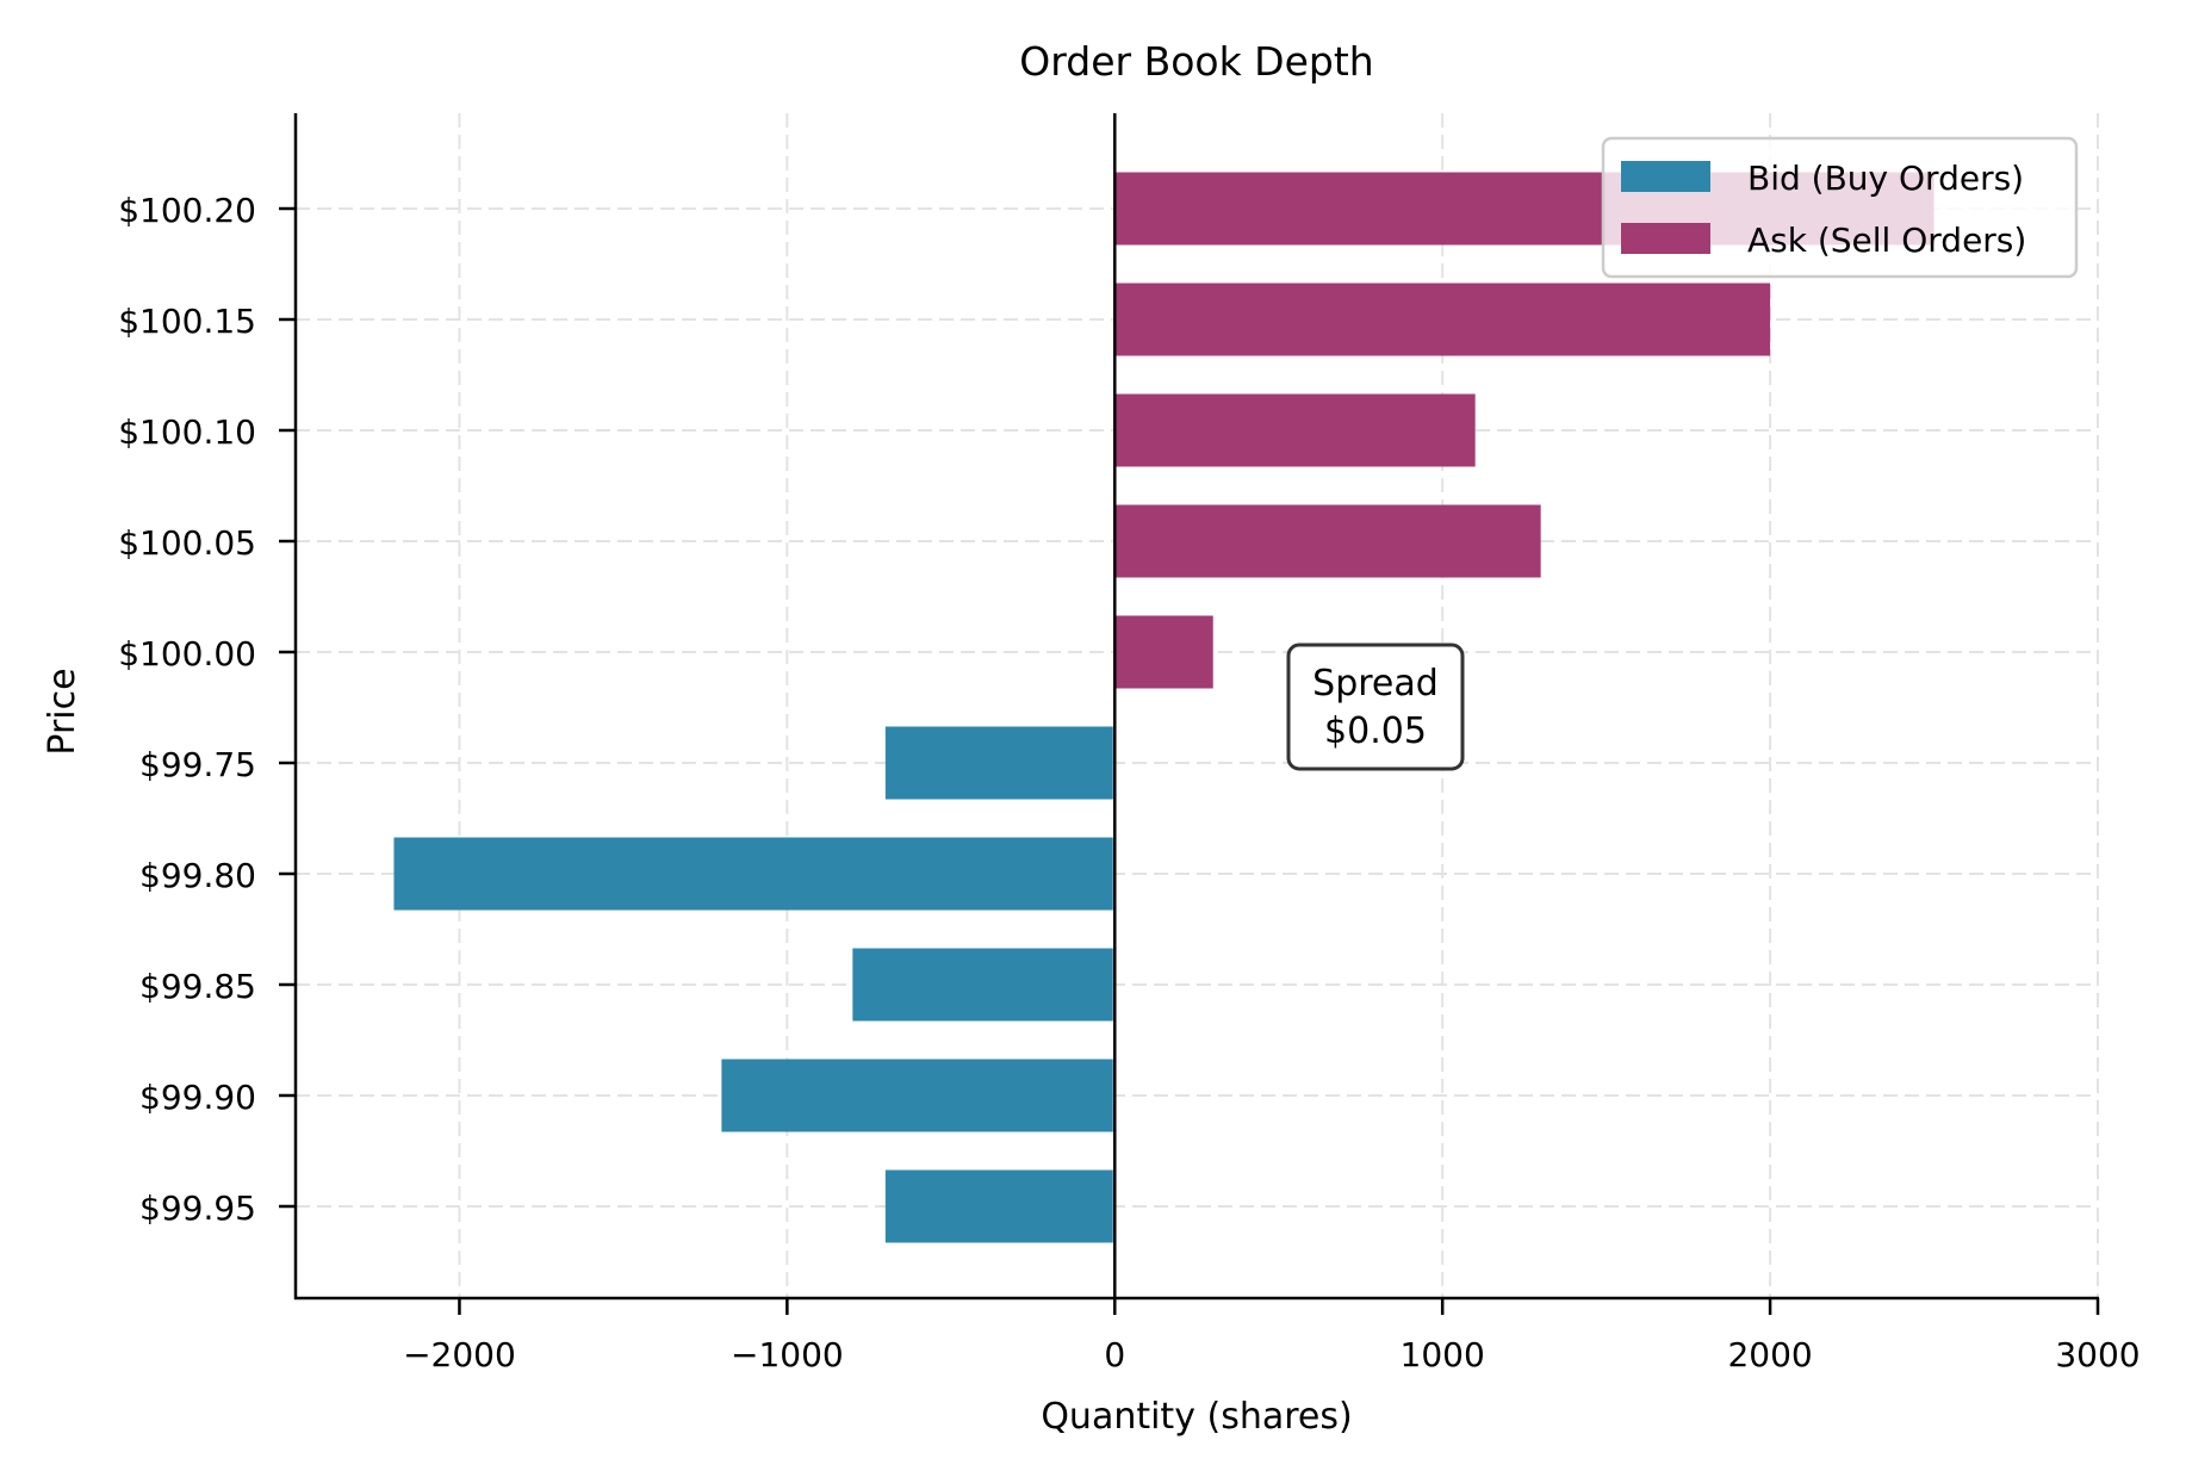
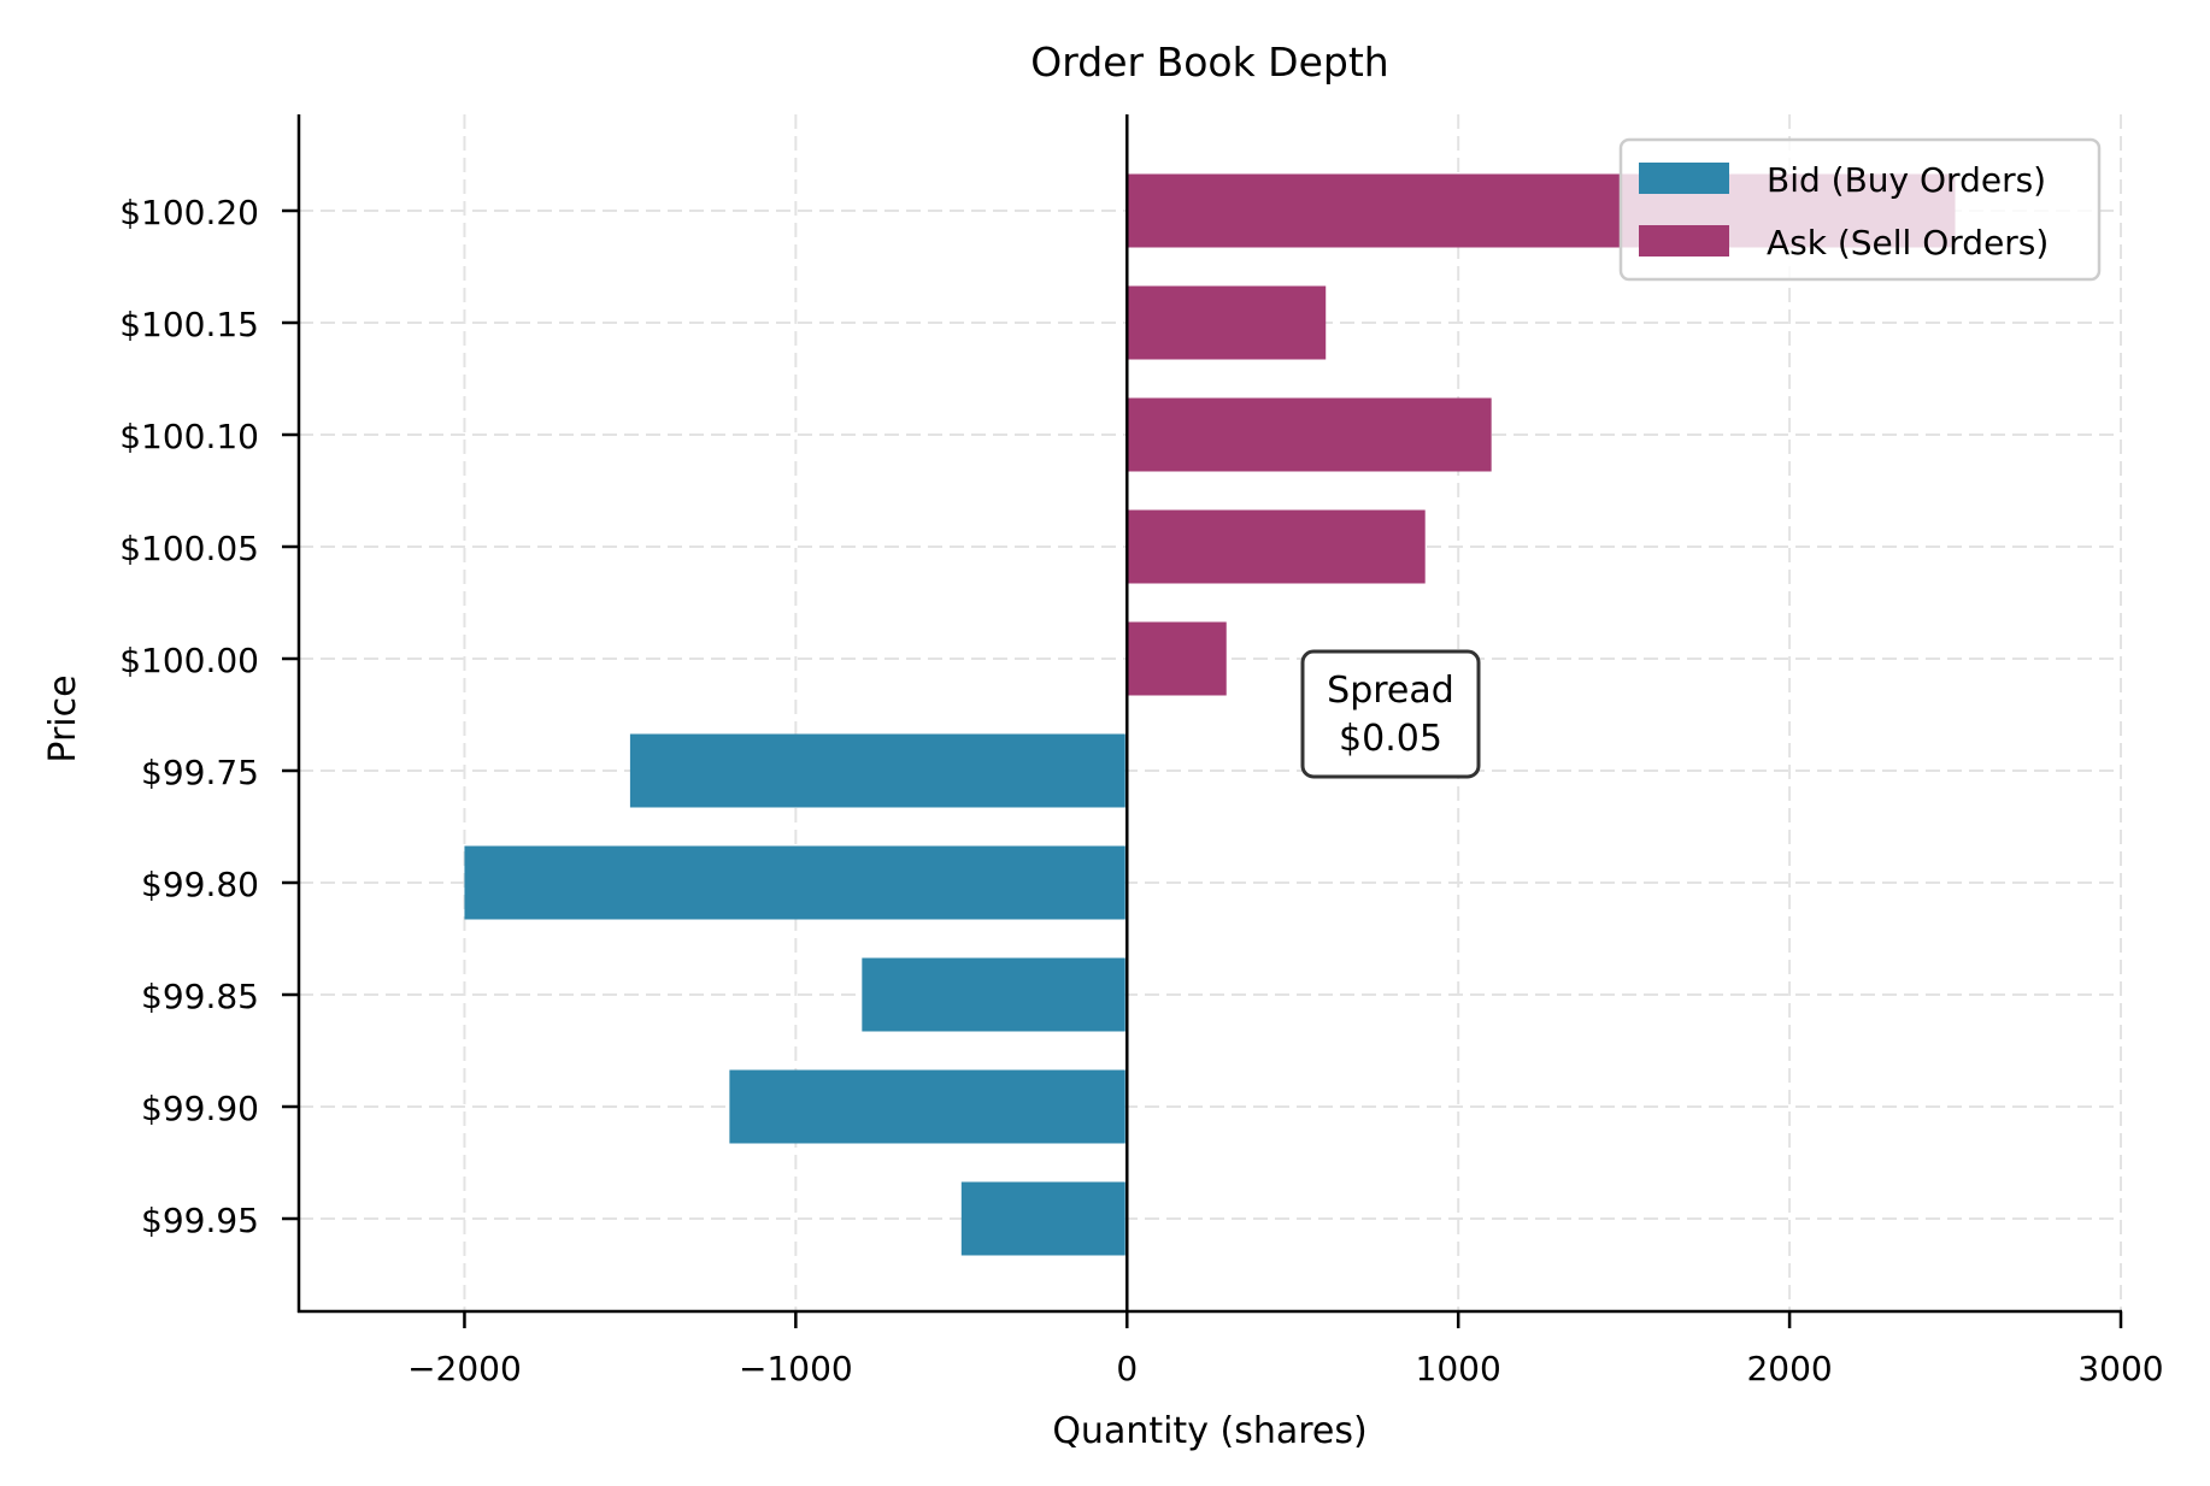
Ask (Sell Orders)/$100.15: 2000 -> 600
Ask (Sell Orders)/$100.05: 1300 -> 900
Bid (Buy Orders)/$99.75: -700 -> -1500
Bid (Buy Orders)/$99.80: -2200 -> -2000
Bid (Buy Orders)/$99.95: -700 -> -500
